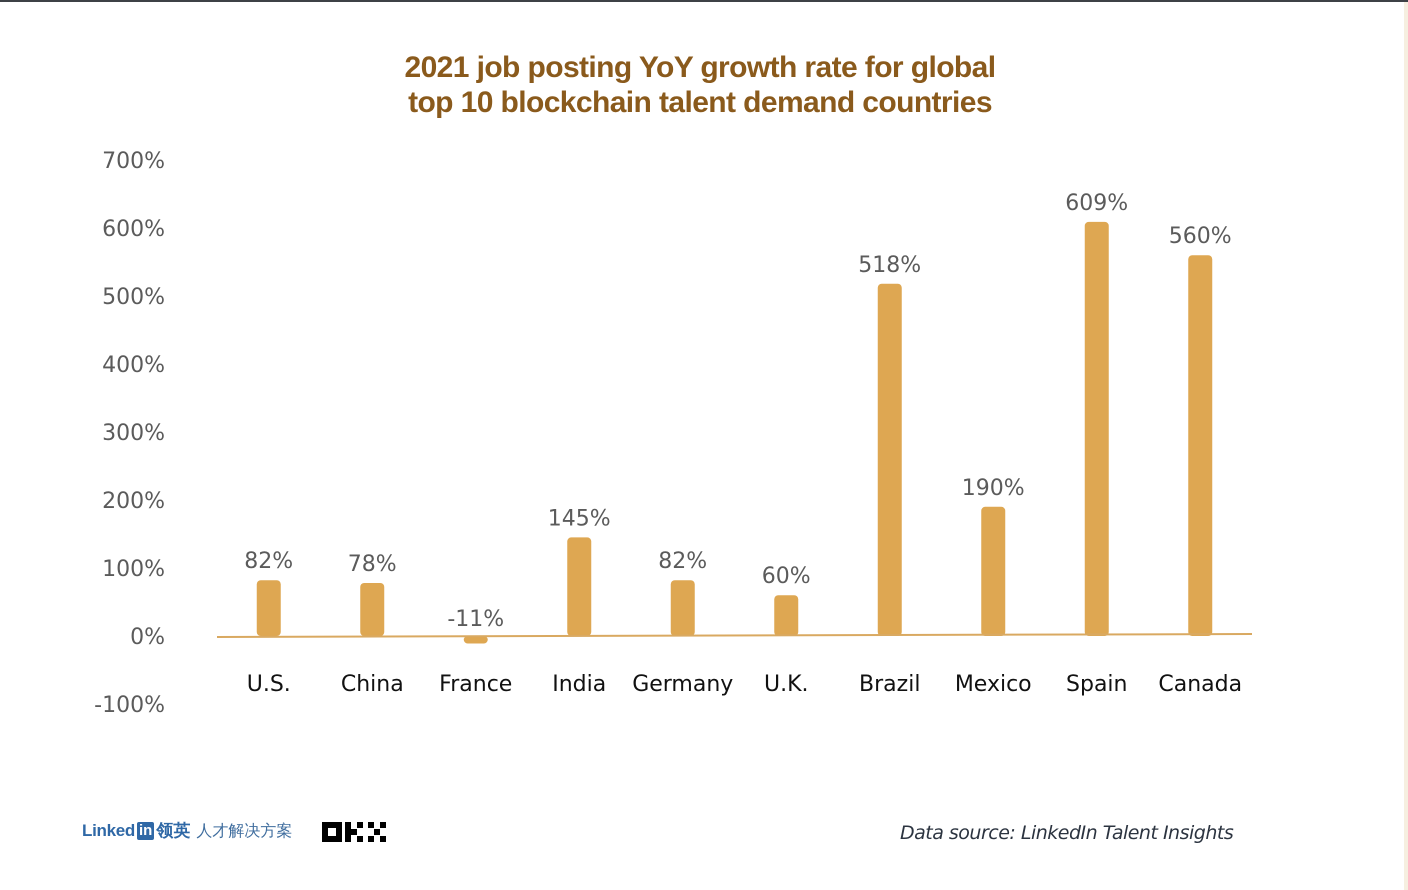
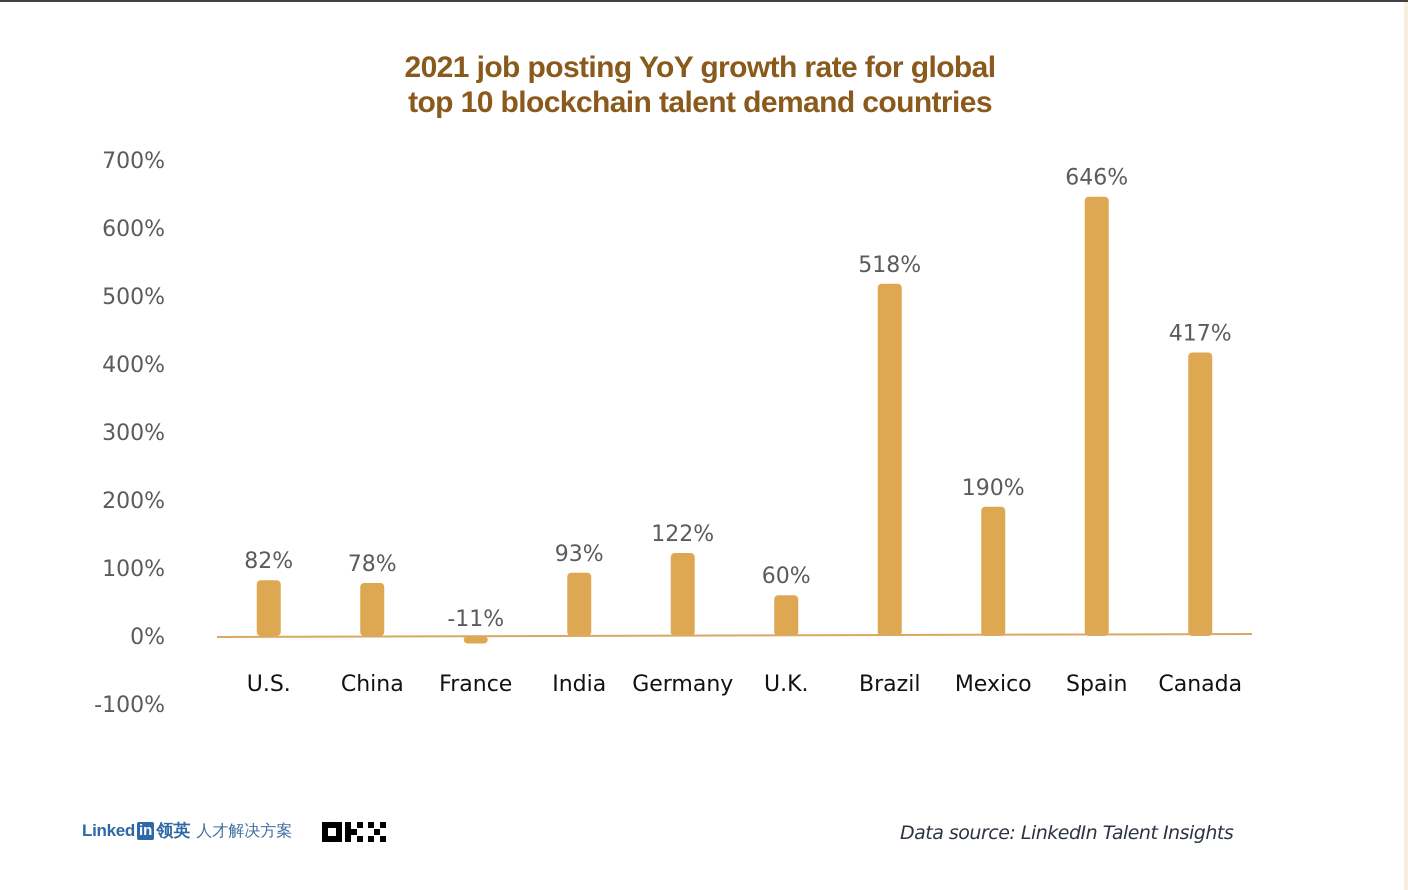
India: 145% -> 93%
Germany: 82% -> 122%
Spain: 609% -> 646%
Canada: 560% -> 417%
